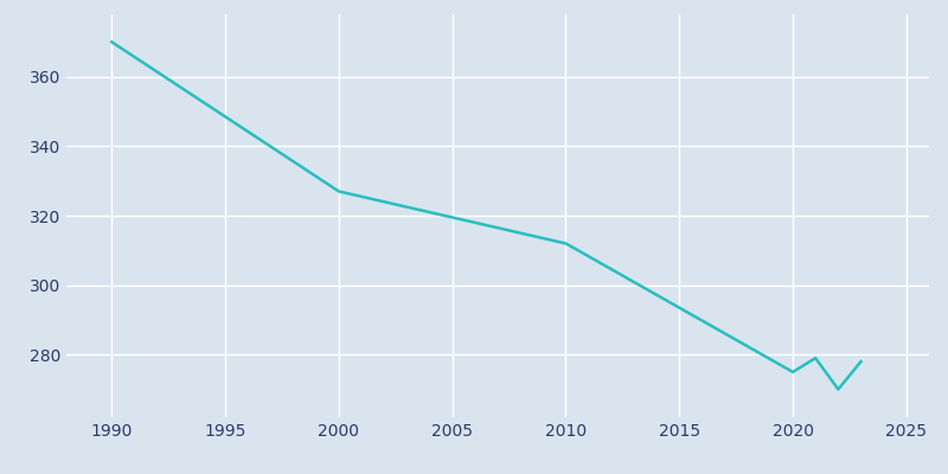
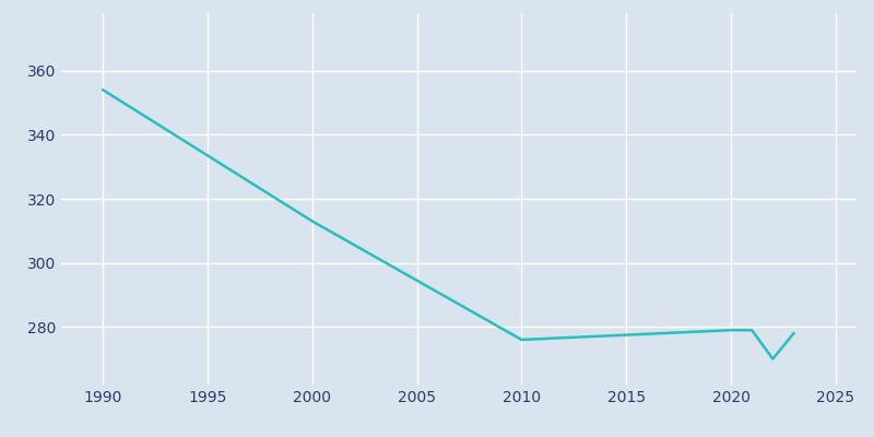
1990: 370 -> 354
2000: 327 -> 313
2010: 312 -> 276
2020: 275 -> 279
